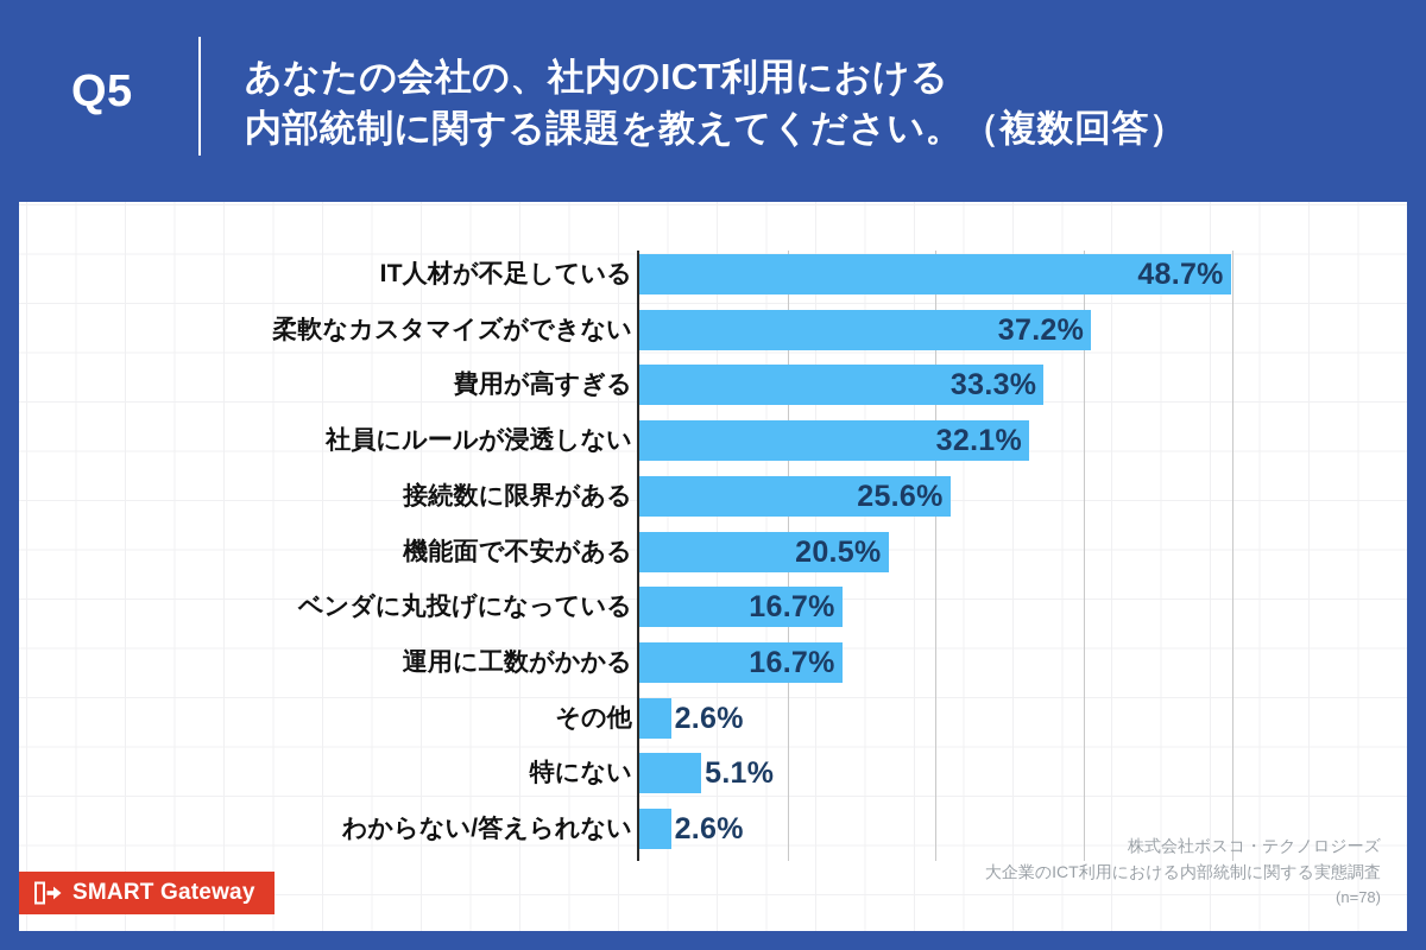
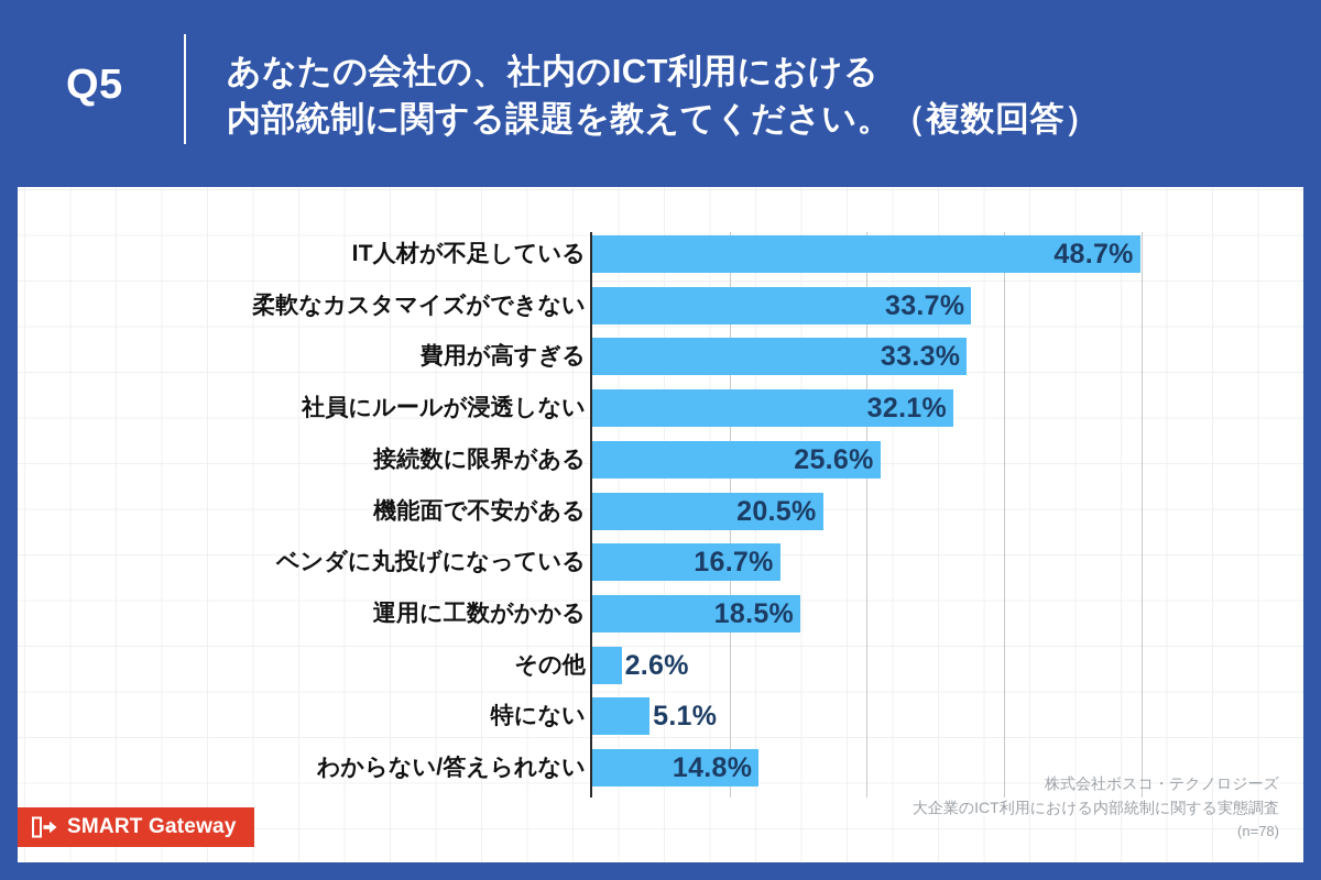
柔軟なカスタマイズができない: 37.2% -> 33.7%
運用に工数がかかる: 16.7% -> 18.5%
わからない/答えられない: 2.6% -> 14.8%
